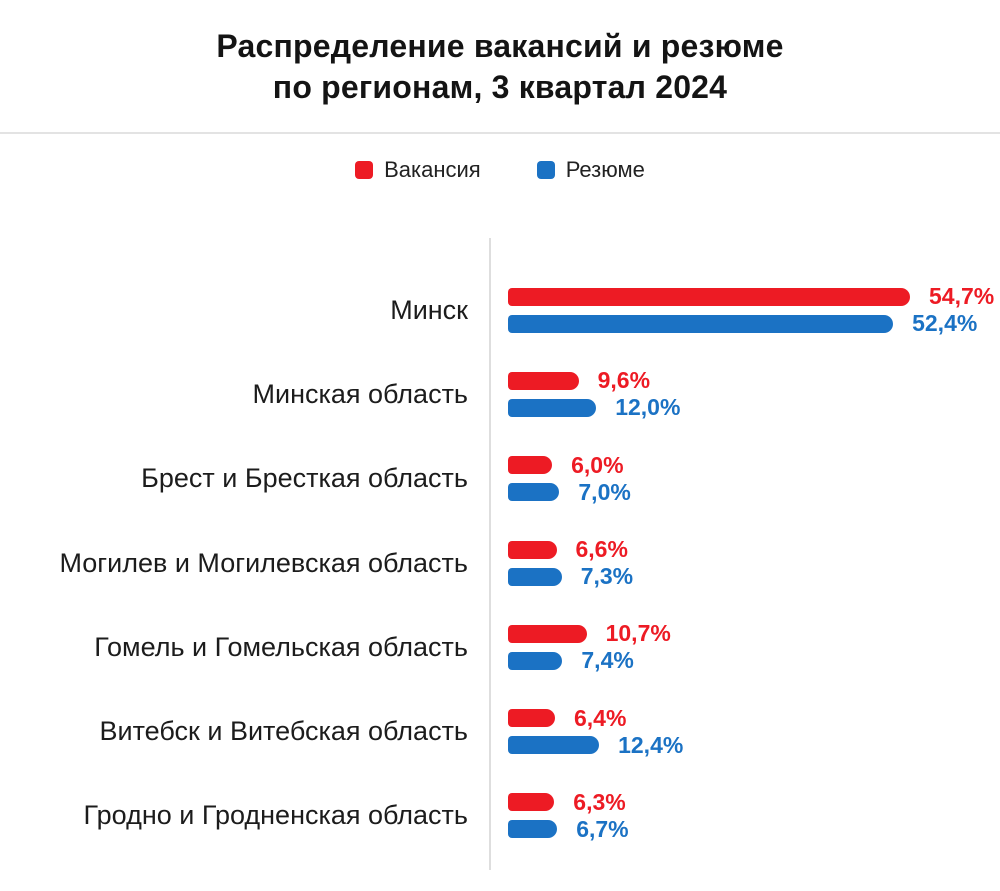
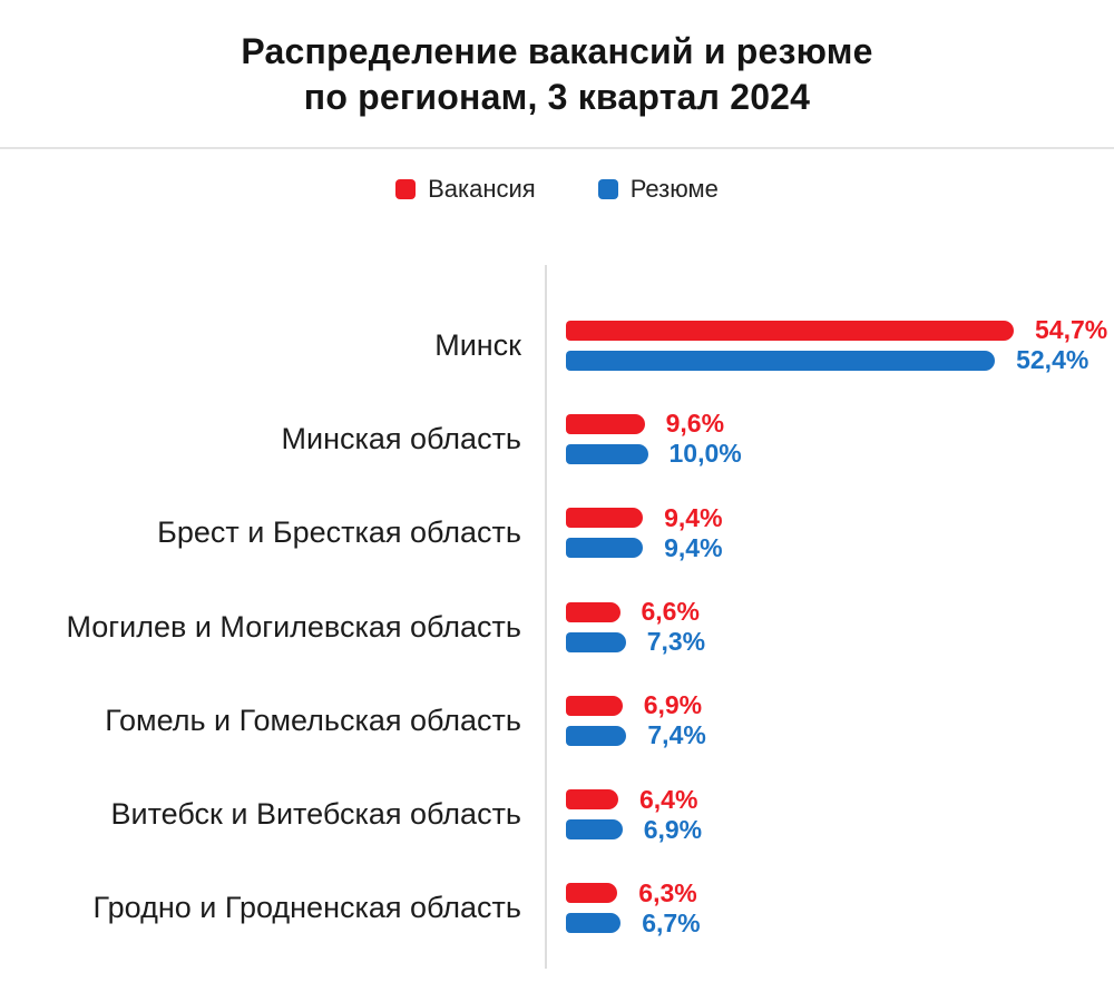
Резюме/Минская область: 12,0% -> 10,0%
Вакансия/Брест и Бресткая область: 6,0% -> 9,4%
Резюме/Брест и Бресткая область: 7,0% -> 9,4%
Вакансия/Гомель и Гомельская область: 10,7% -> 6,9%
Резюме/Витебск и Витебская область: 12,4% -> 6,9%
